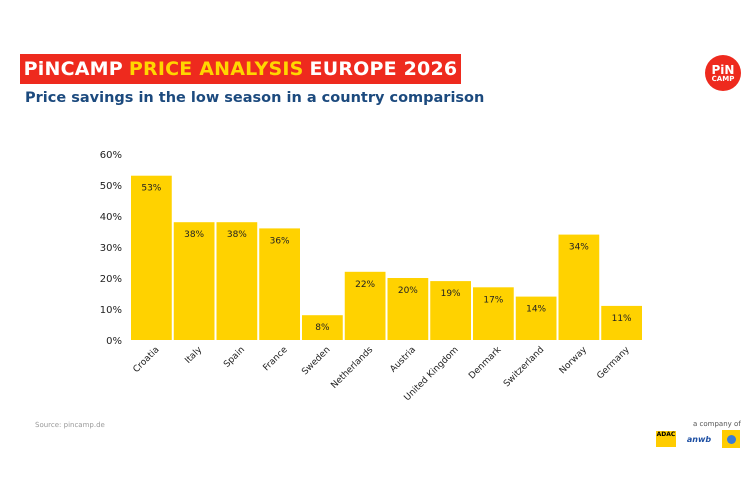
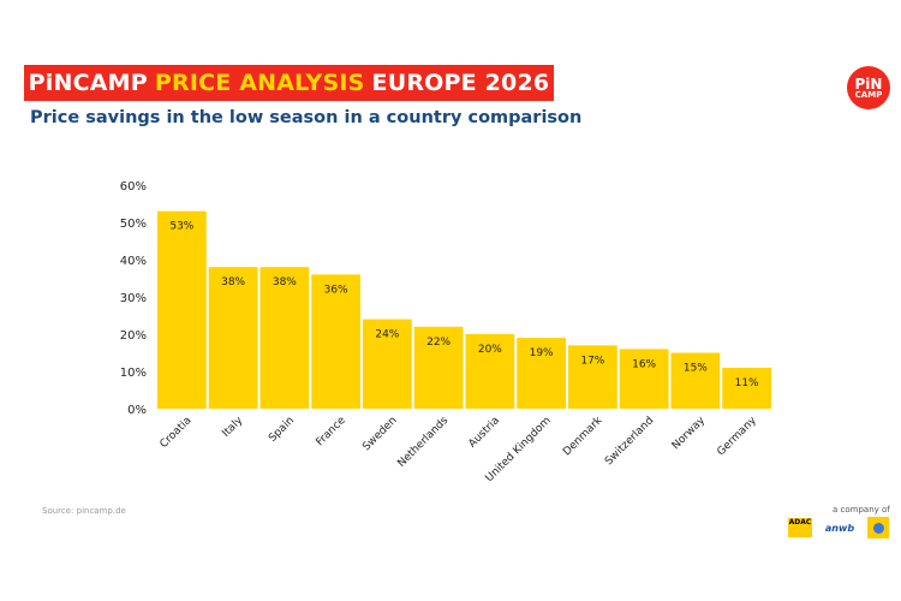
Sweden: 8% -> 24%
Switzerland: 14% -> 16%
Norway: 34% -> 15%
